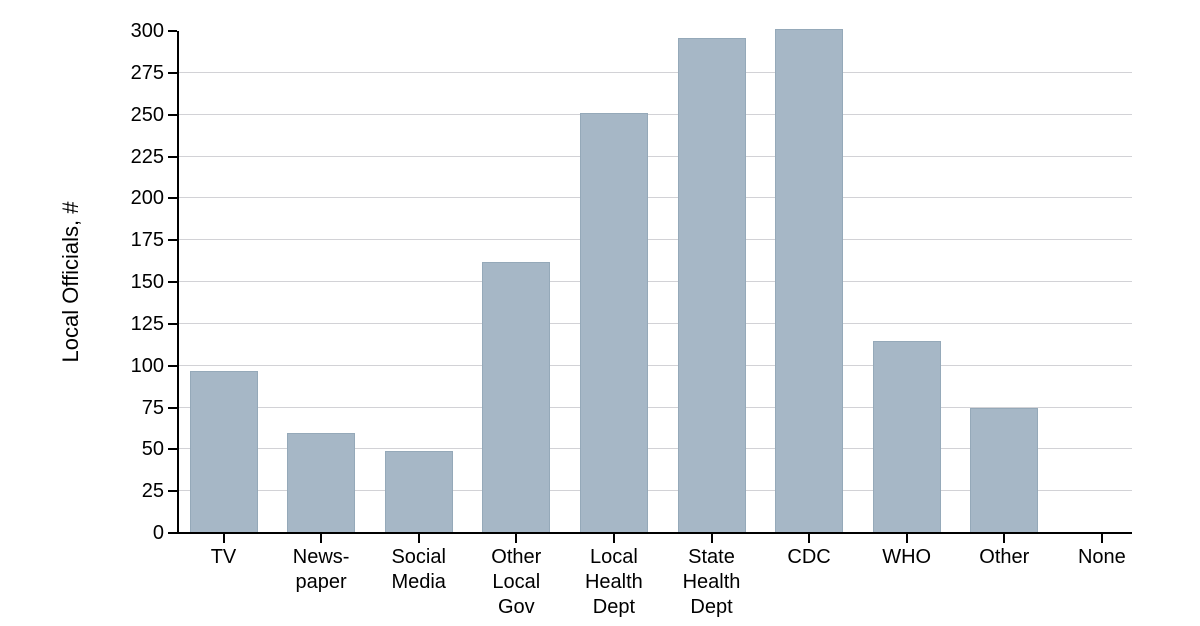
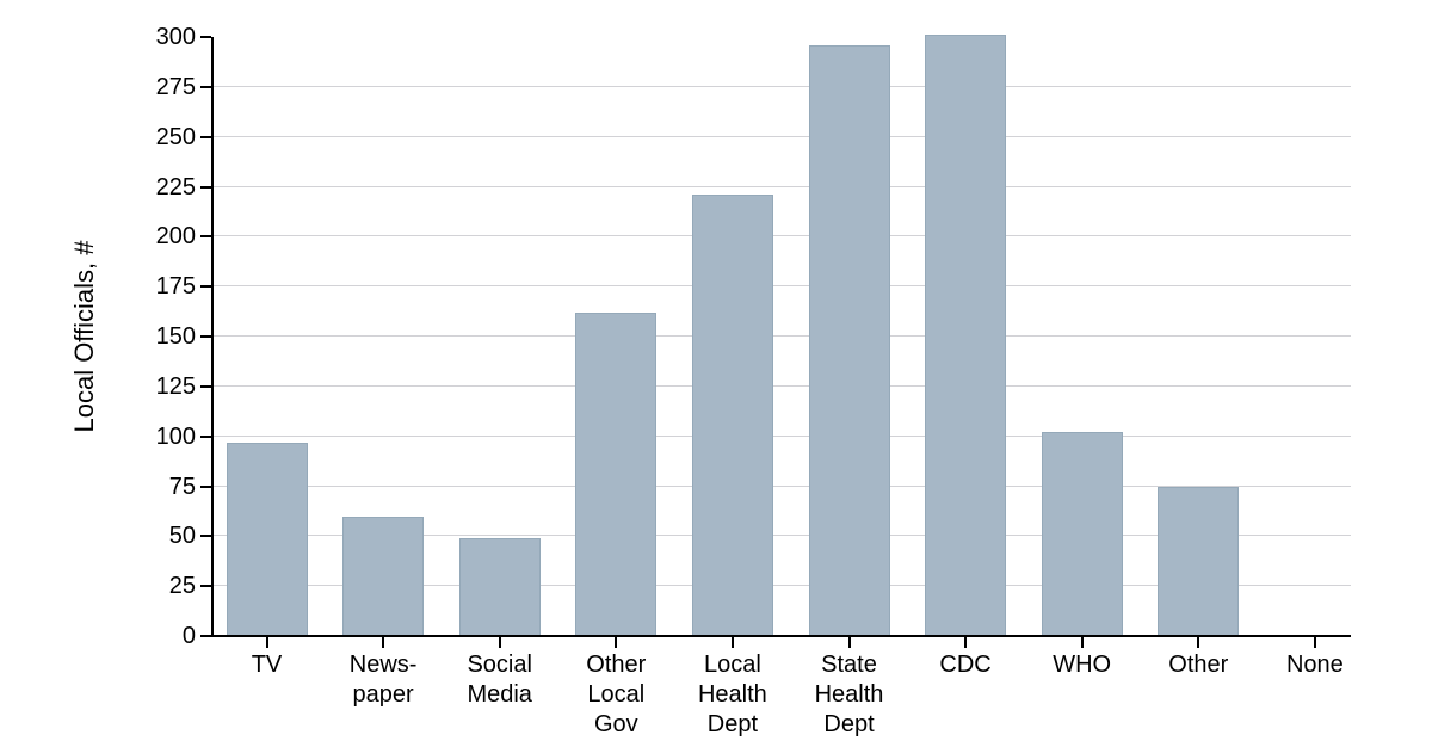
Local Health Dept: 251 -> 221
WHO: 115 -> 102
